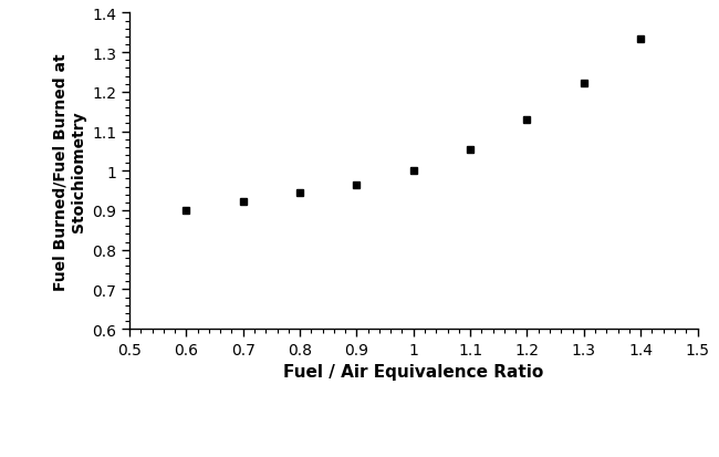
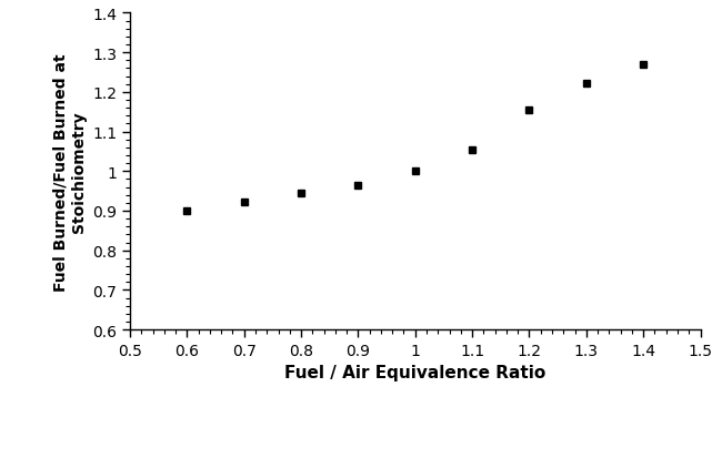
1.2: 1.130 -> 1.155
1.4: 1.335 -> 1.270
